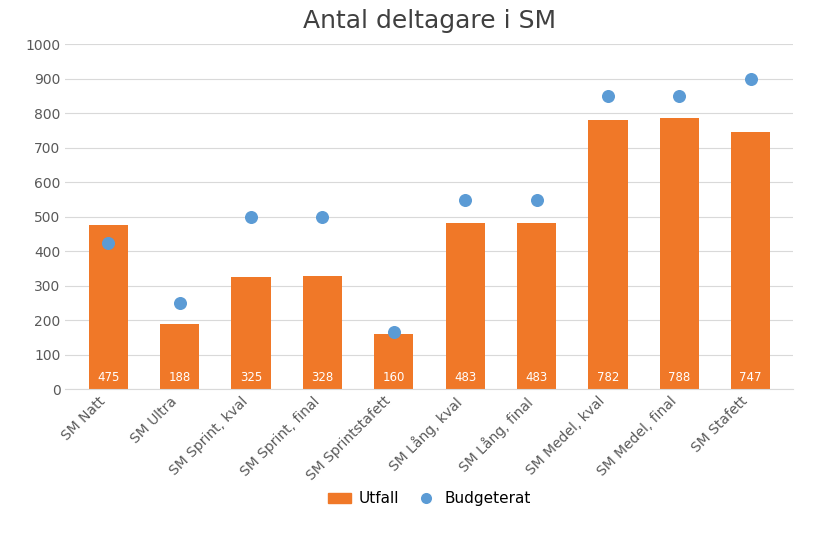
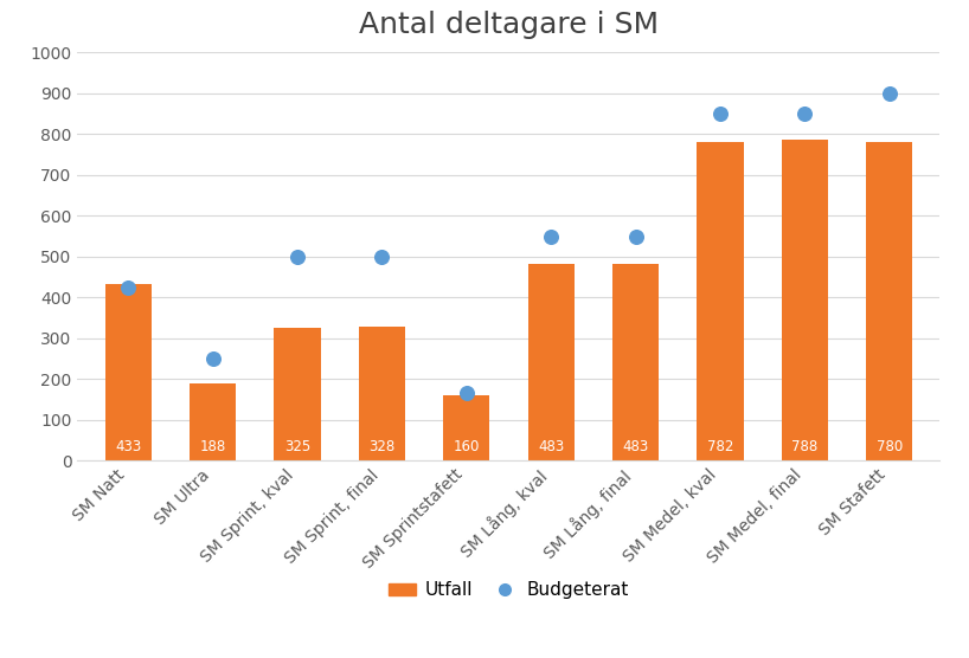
Utfall/SM Natt: 475 -> 433
Utfall/SM Stafett: 747 -> 780
